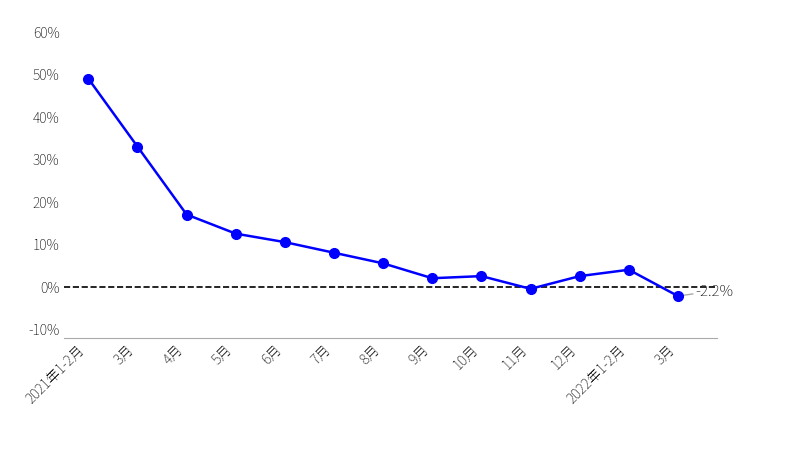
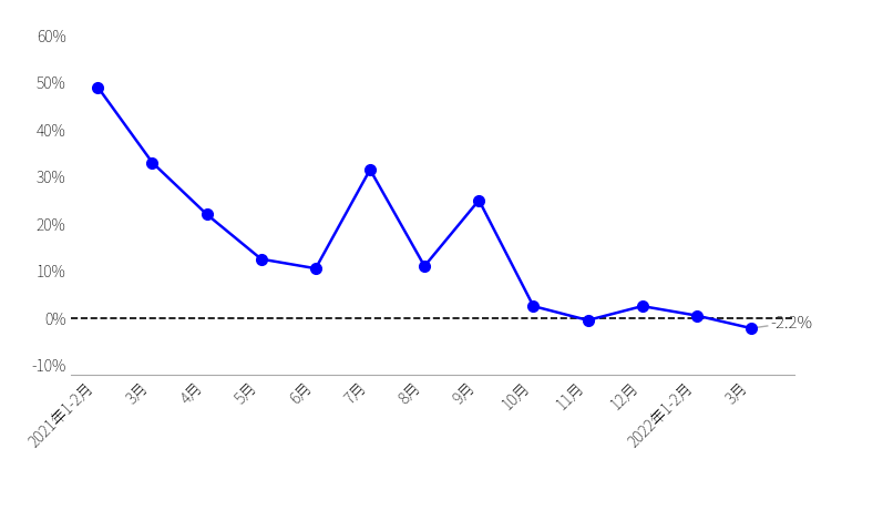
4月: 17.0% -> 22.0%
7月: 8.0% -> 31.5%
8月: 5.5% -> 11.0%
9月: 2.0% -> 25.0%
2022年1-2月: 4.0% -> 0.5%
